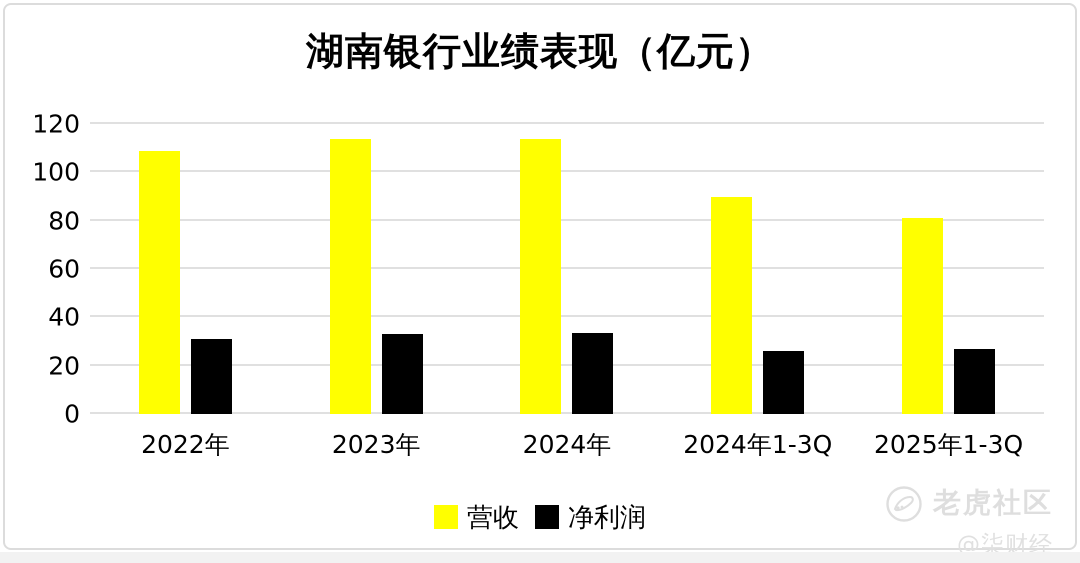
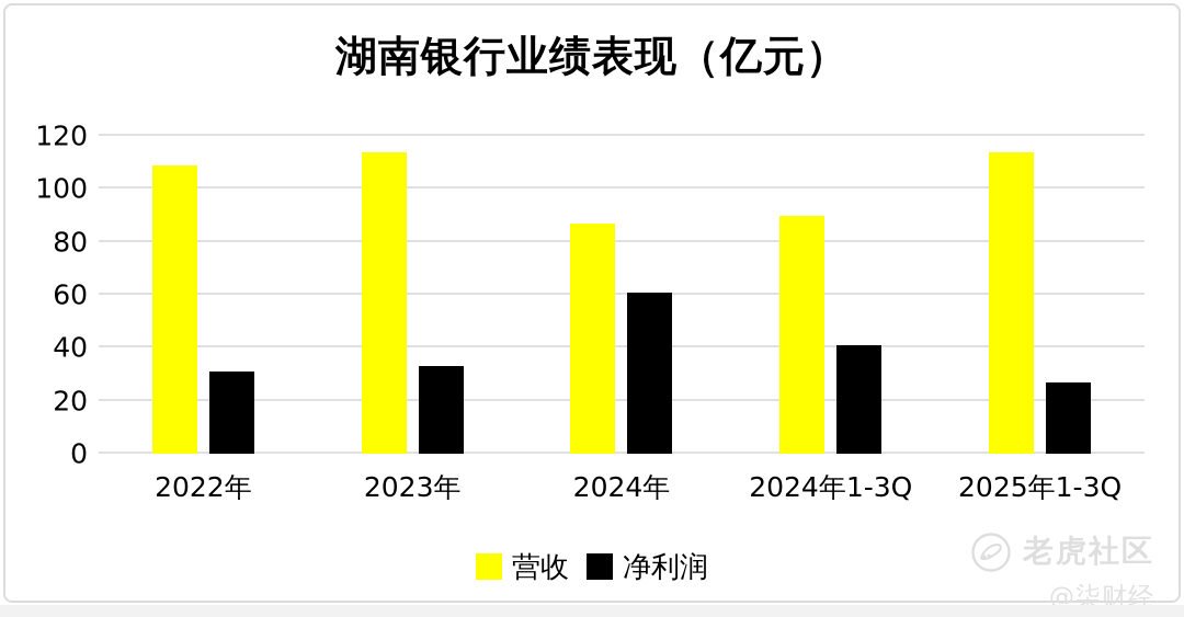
营收/2024年: 114 -> 87
净利润/2024年: 34 -> 61
净利润/2024年1-3Q: 26 -> 41
营收/2025年1-3Q: 81 -> 114
